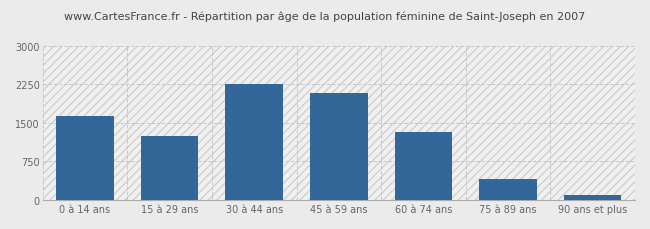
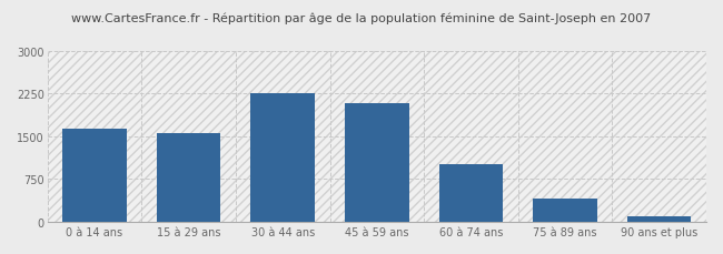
15 à 29 ans: 1240 -> 1550
60 à 74 ans: 1320 -> 1000
